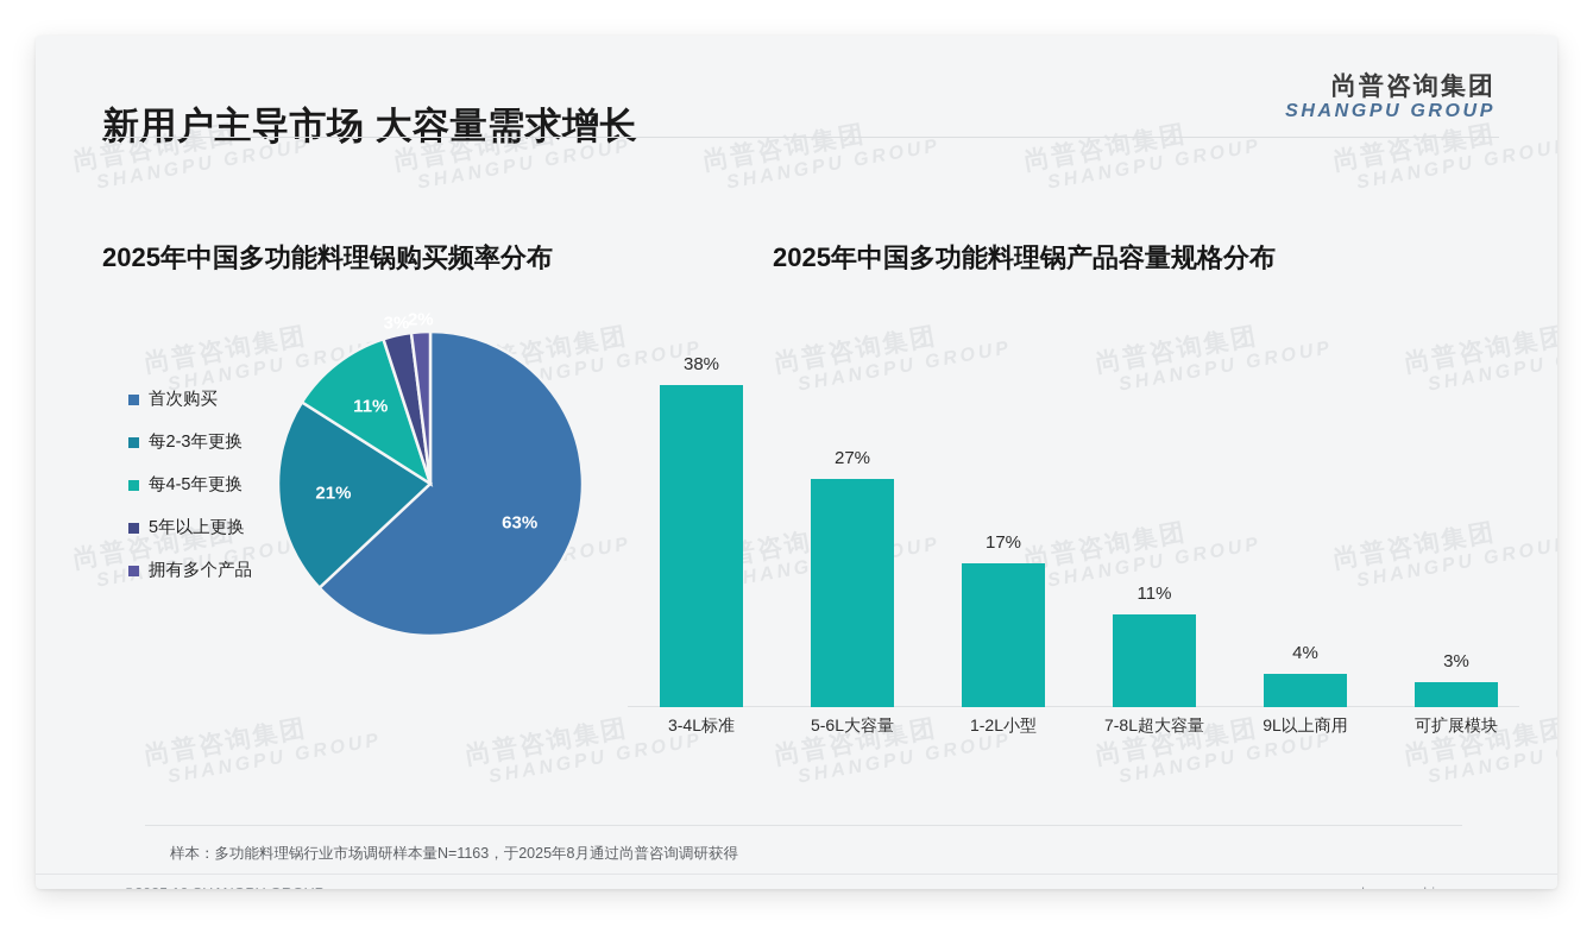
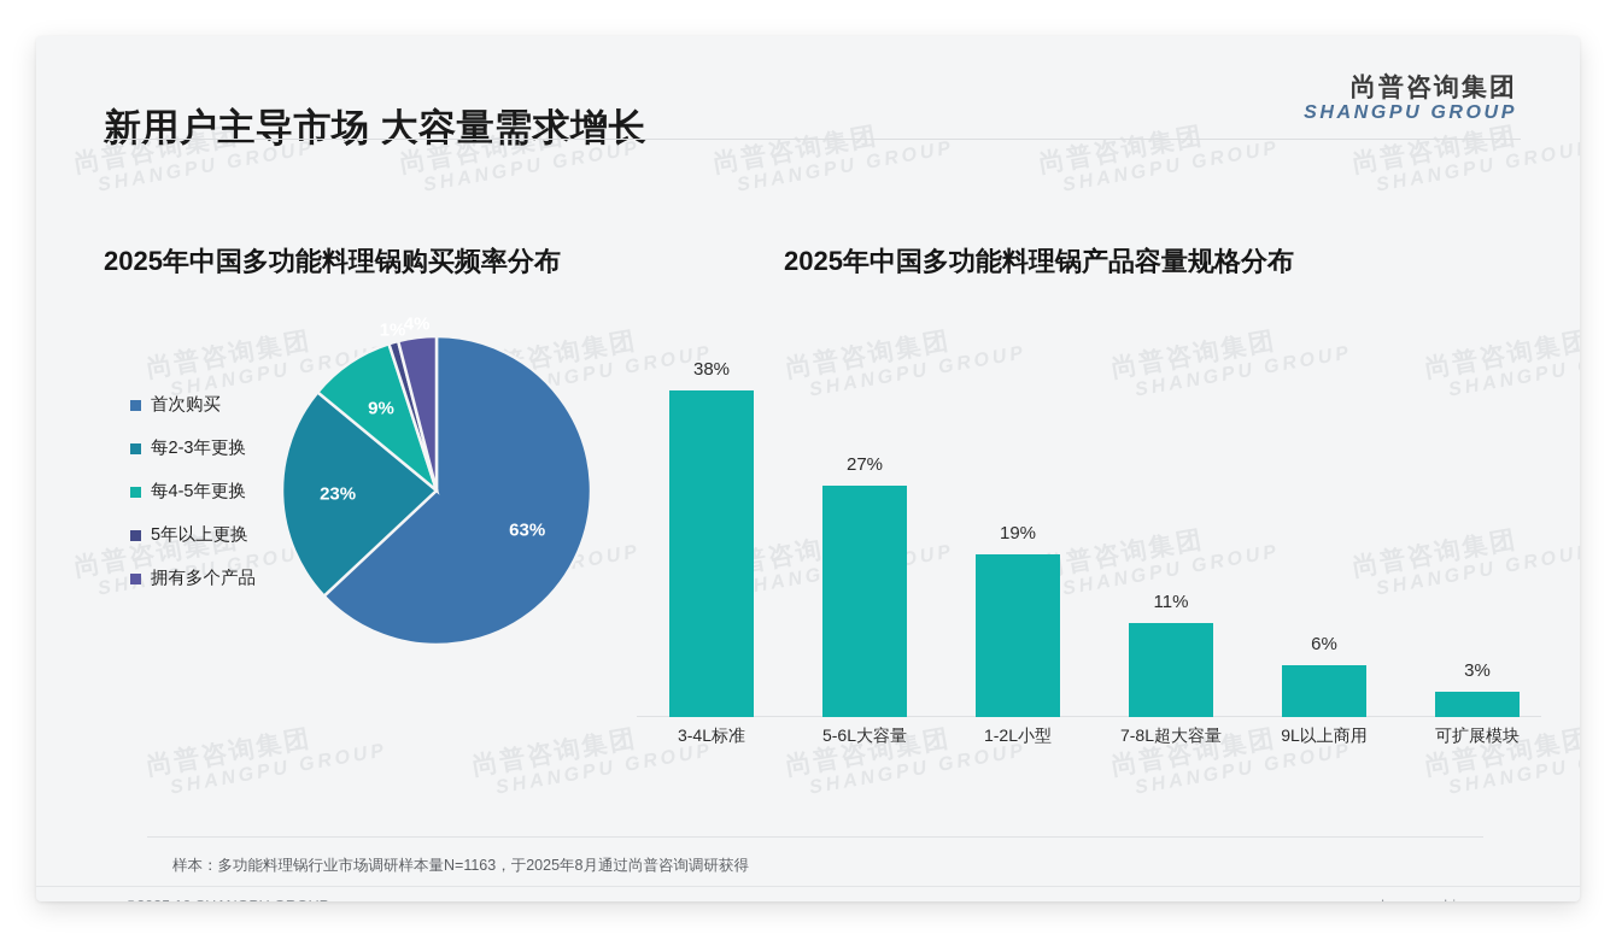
2025年中国多功能料理锅购买频率分布/每2-3年更换: 21% -> 23%
2025年中国多功能料理锅购买频率分布/每4-5年更换: 11% -> 9%
2025年中国多功能料理锅购买频率分布/5年以上更换: 3% -> 1%
2025年中国多功能料理锅购买频率分布/拥有多个产品: 2% -> 4%
2025年中国多功能料理锅产品容量规格分布/1-2L小型: 17% -> 19%
2025年中国多功能料理锅产品容量规格分布/9L以上商用: 4% -> 6%
